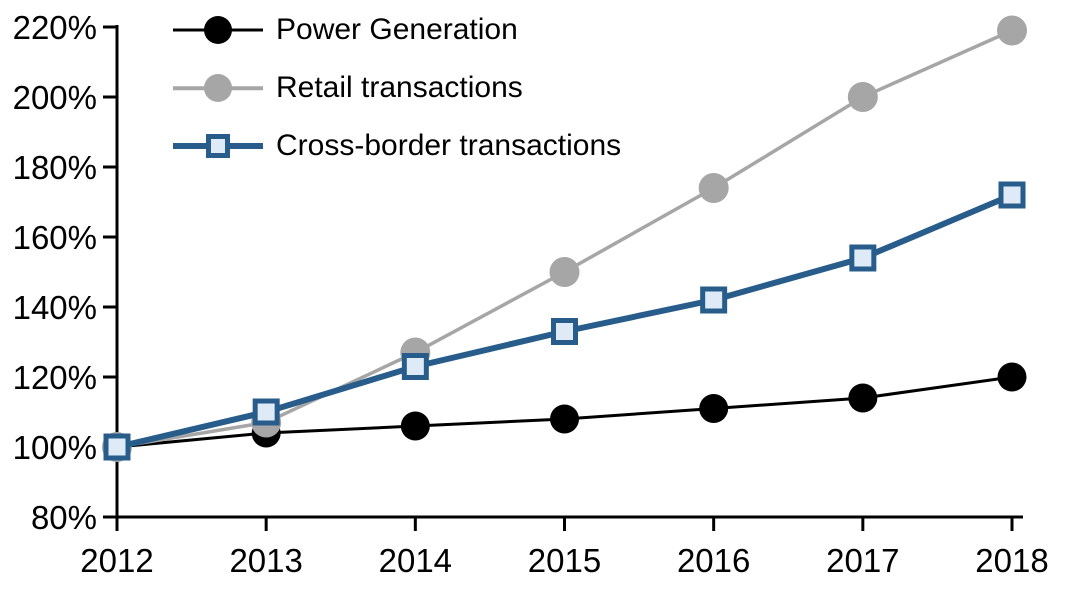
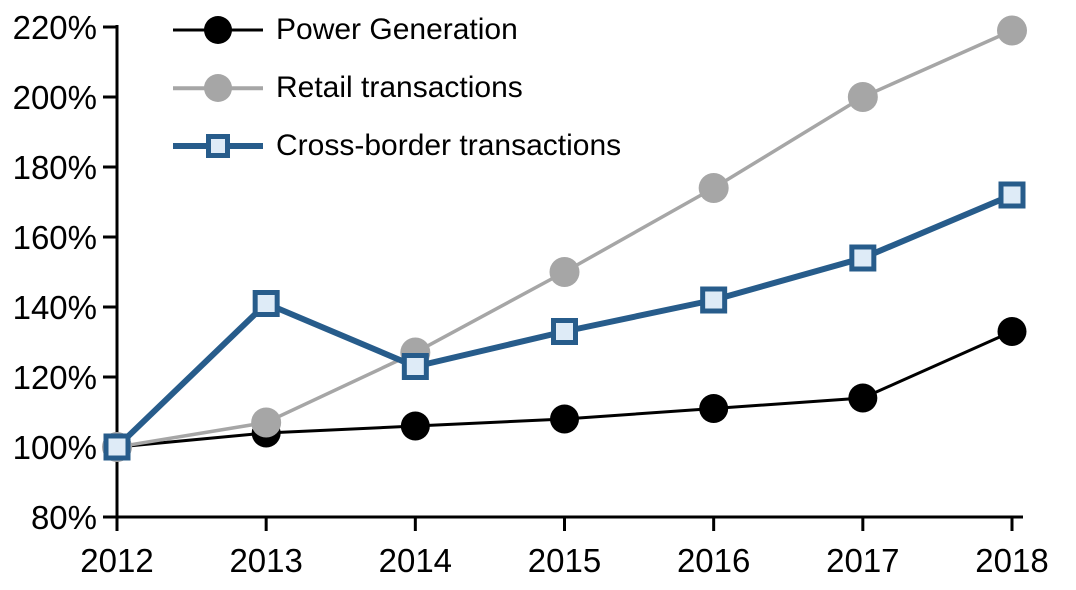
Cross-border transactions/2013: 110% -> 141%
Power Generation/2018: 120% -> 133%
